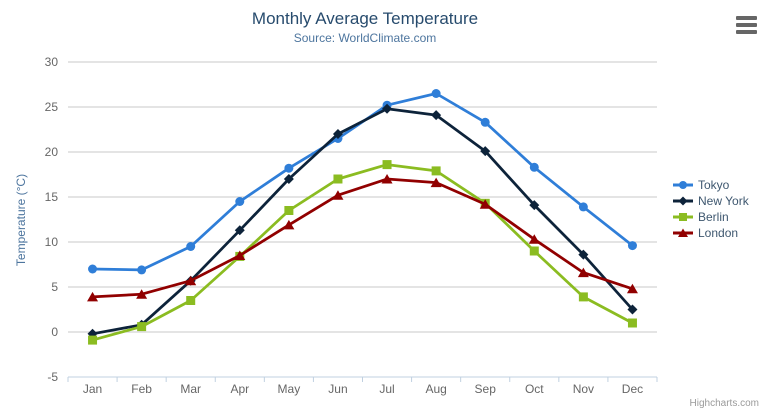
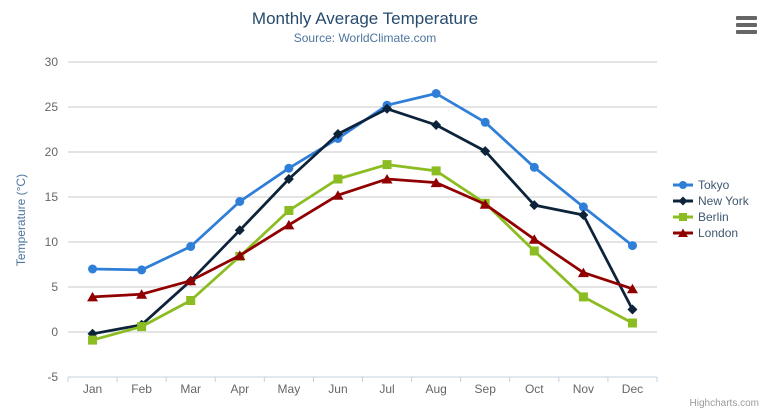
New York/Aug: 24 -> 23
New York/Nov: 9 -> 13
